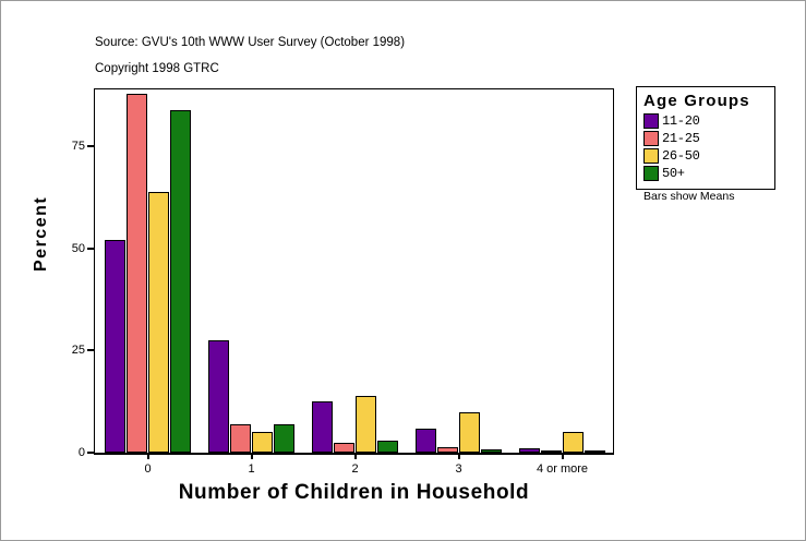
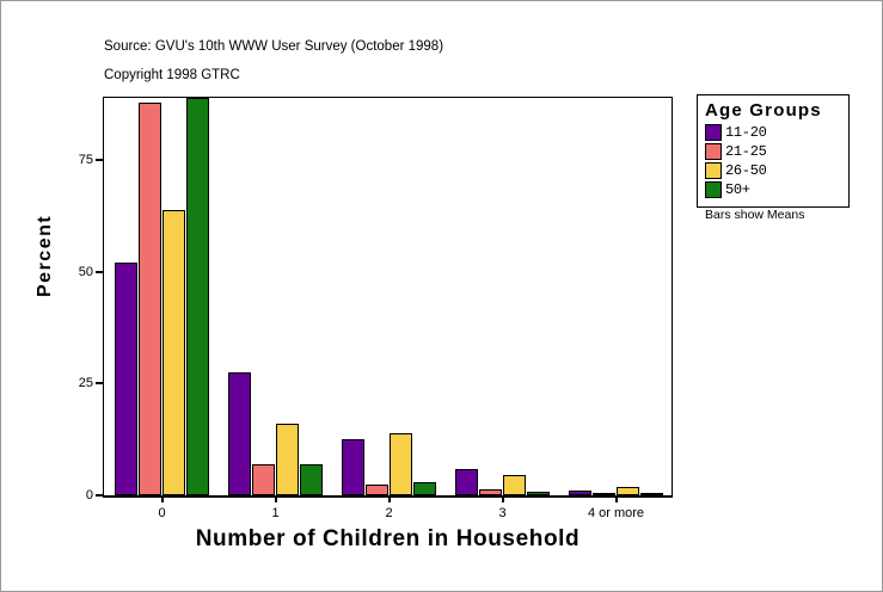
50+/0: 84 -> 89
26-50/1: 5 -> 16
26-50/3: 10 -> 4
26-50/4 or more: 5 -> 2
